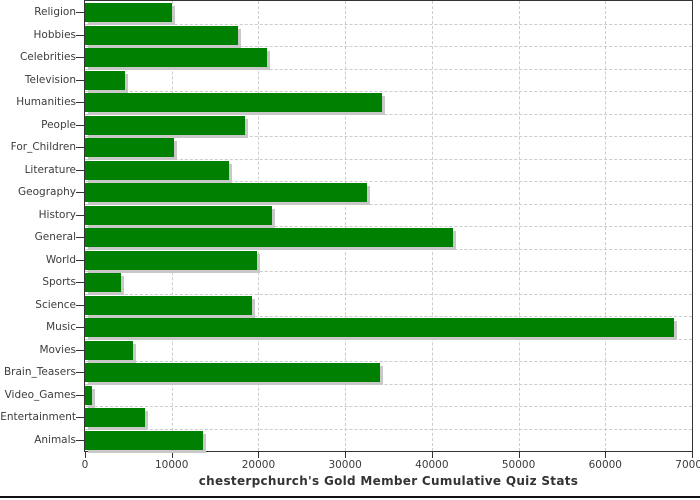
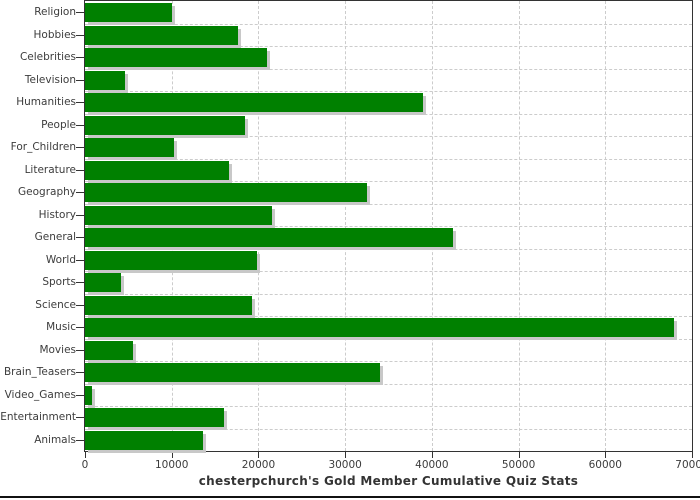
Humanities: 34000 -> 39000
Entertainment: 7000 -> 16000
